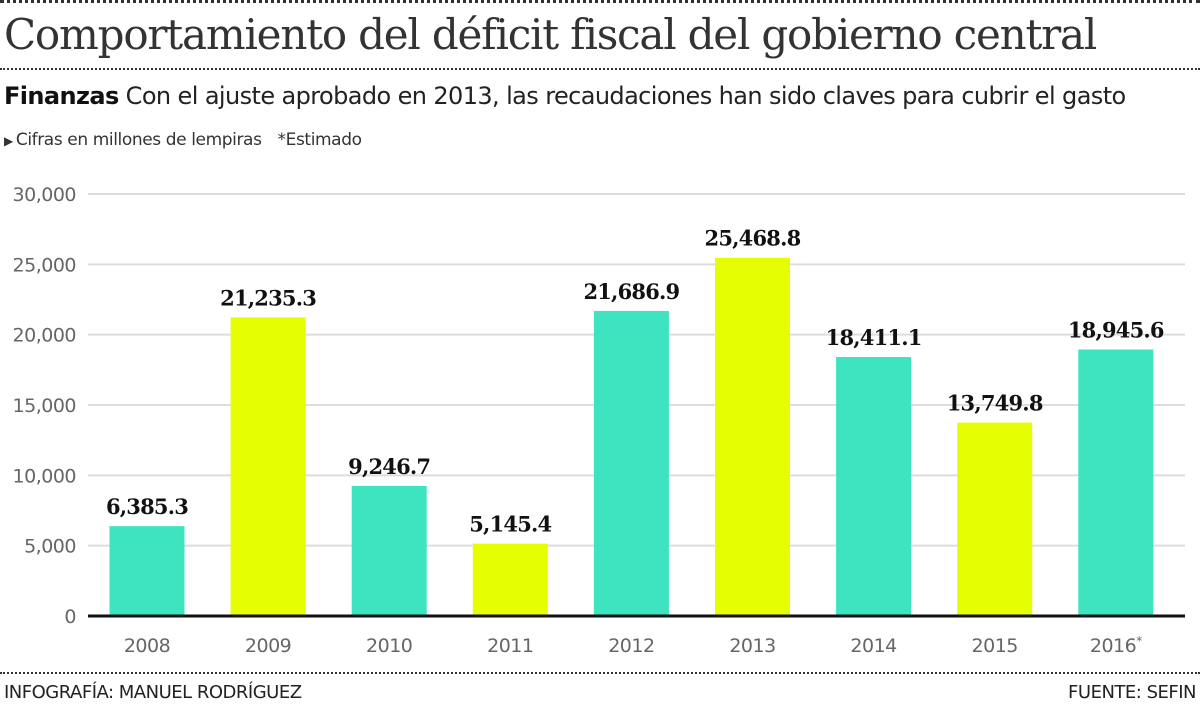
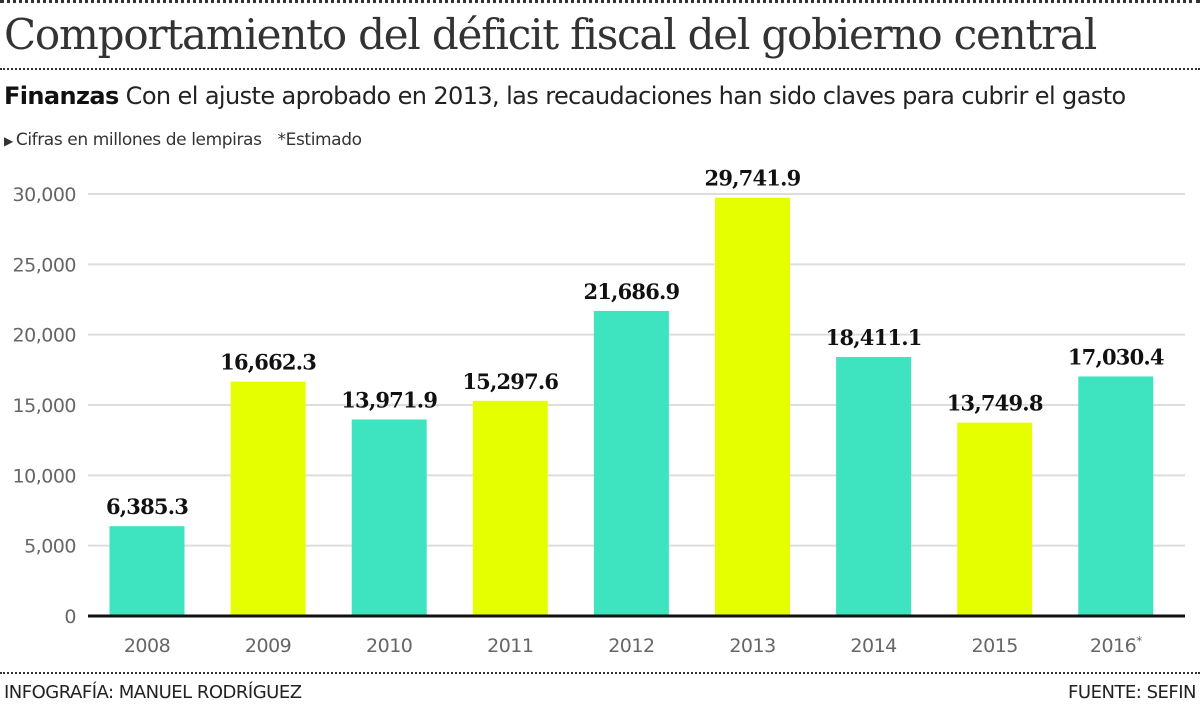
2009: 21,235.3 -> 16,662.3
2010: 9,246.7 -> 13,971.9
2011: 5,145.4 -> 15,297.6
2013: 25,468.8 -> 29,741.9
2016*: 18,945.6 -> 17,030.4
